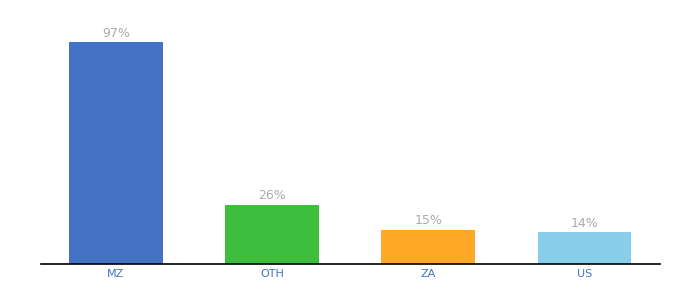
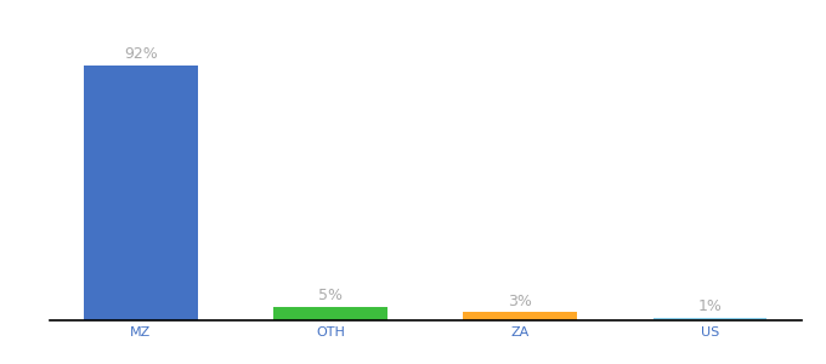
MZ: 97% -> 92%
OTH: 26% -> 5%
ZA: 15% -> 3%
US: 14% -> 1%
